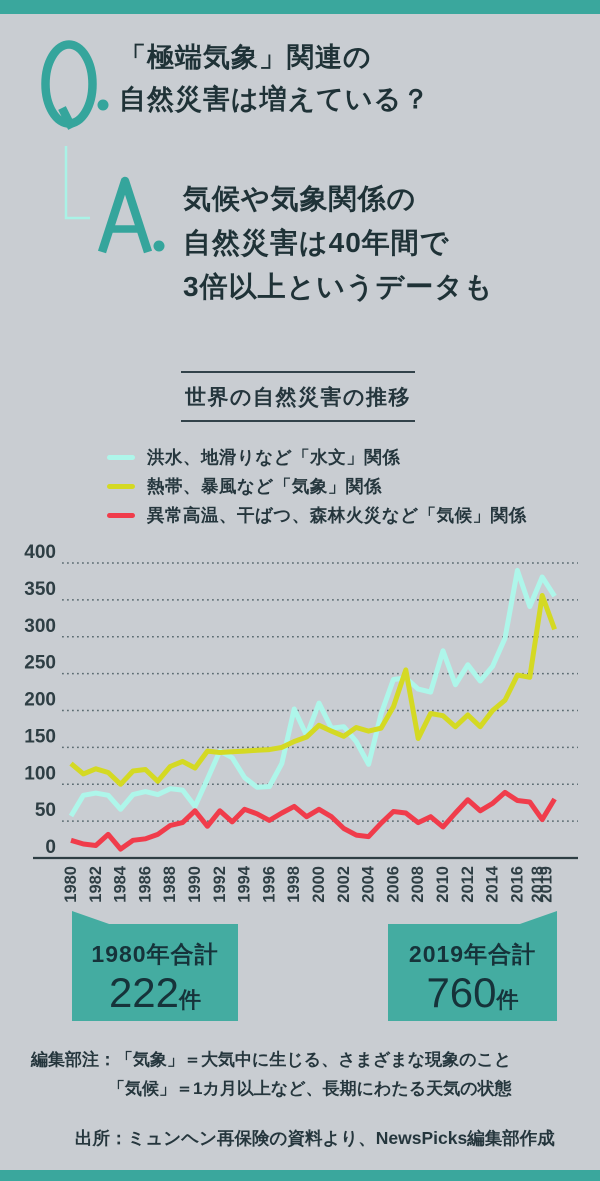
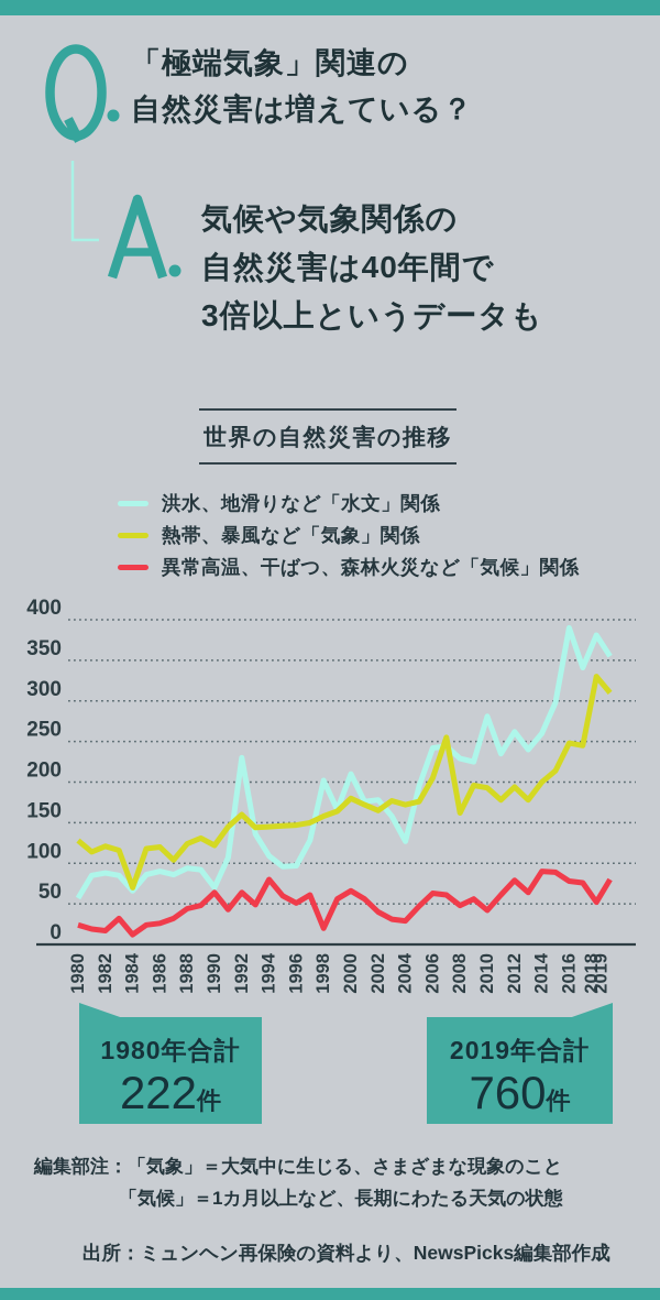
熱帯、暴風など「気象」関係/1984: 100 -> 70
洪水、地滑りなど「水文」関係/1992: 140 -> 230
熱帯、暴風など「気象」関係/1992: 140 -> 160
異常高温、干ばつ、森林火災など「気候」関係/1994: 70 -> 80
異常高温、干ばつ、森林火災など「気候」関係/1998: 70 -> 20
異常高温、干ばつ、森林火災など「気候」関係/2014: 70 -> 90
熱帯、暴風など「気象」関係/2018: 360 -> 330
